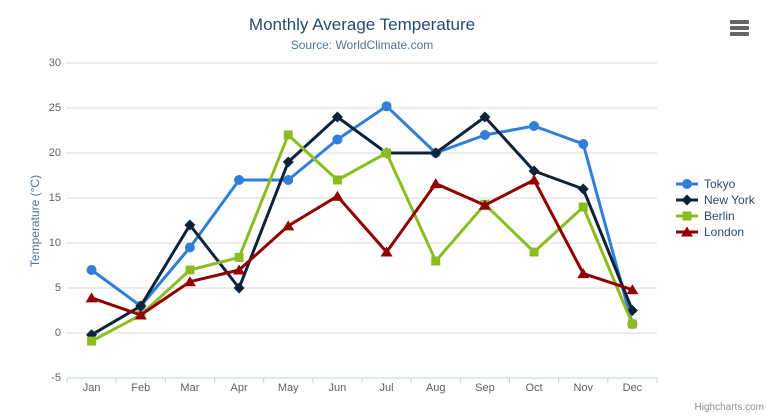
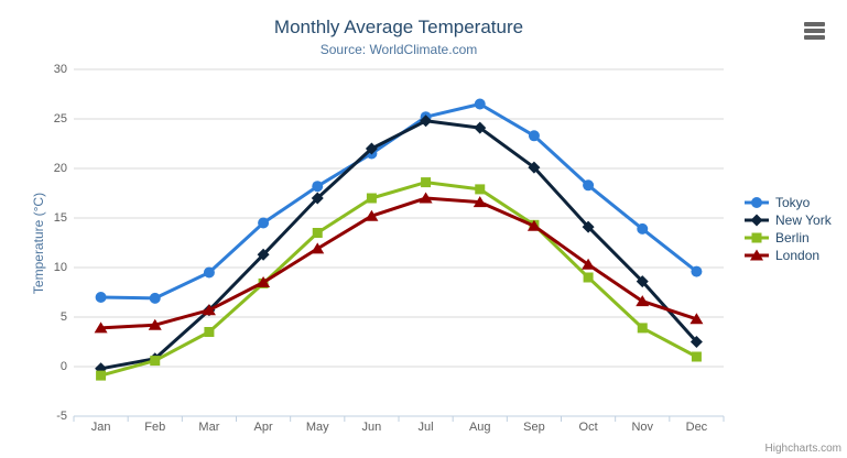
Tokyo/Feb: 3 -> 7
New York/Feb: 3 -> 1
Berlin/Feb: 2 -> 1
London/Feb: 2 -> 4
New York/Mar: 12 -> 6
Berlin/Mar: 7 -> 4
Tokyo/Apr: 17 -> 14
New York/Apr: 5 -> 11
London/Apr: 7 -> 8
Tokyo/May: 17 -> 18
New York/May: 19 -> 17
Berlin/May: 22 -> 14
New York/Jun: 24 -> 22
New York/Jul: 20 -> 25
Berlin/Jul: 20 -> 19
London/Jul: 9 -> 17
Tokyo/Aug: 20 -> 26
New York/Aug: 20 -> 24
Berlin/Aug: 8 -> 18
Tokyo/Sep: 22 -> 23
New York/Sep: 24 -> 20
Tokyo/Oct: 23 -> 18
New York/Oct: 18 -> 14
London/Oct: 17 -> 10
Tokyo/Nov: 21 -> 14
New York/Nov: 16 -> 9
Berlin/Nov: 14 -> 4
Tokyo/Dec: 1 -> 10
